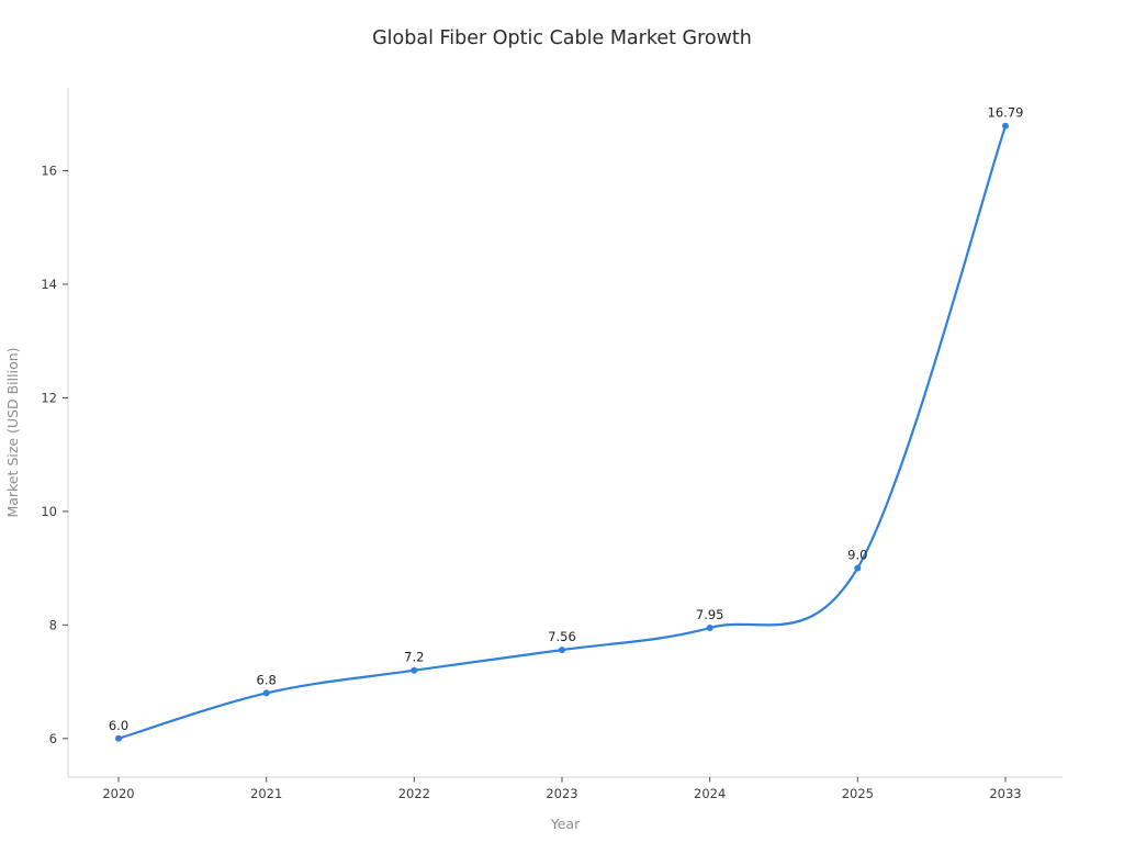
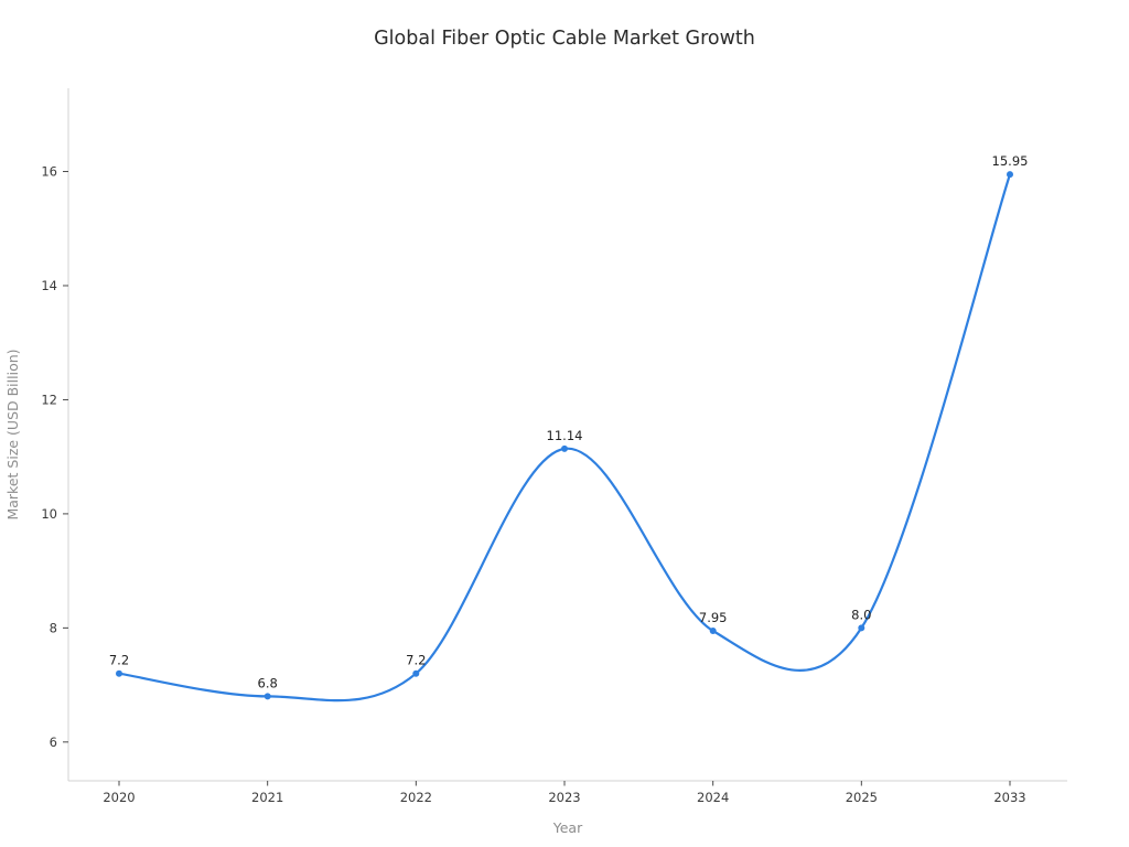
2020: 6.0 -> 7.2
2023: 7.56 -> 11.14
2025: 9.0 -> 8.0
2033: 16.79 -> 15.95
